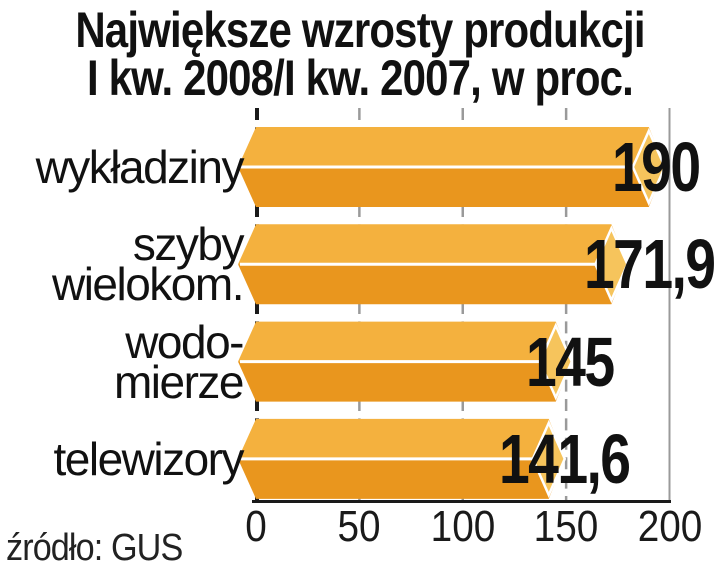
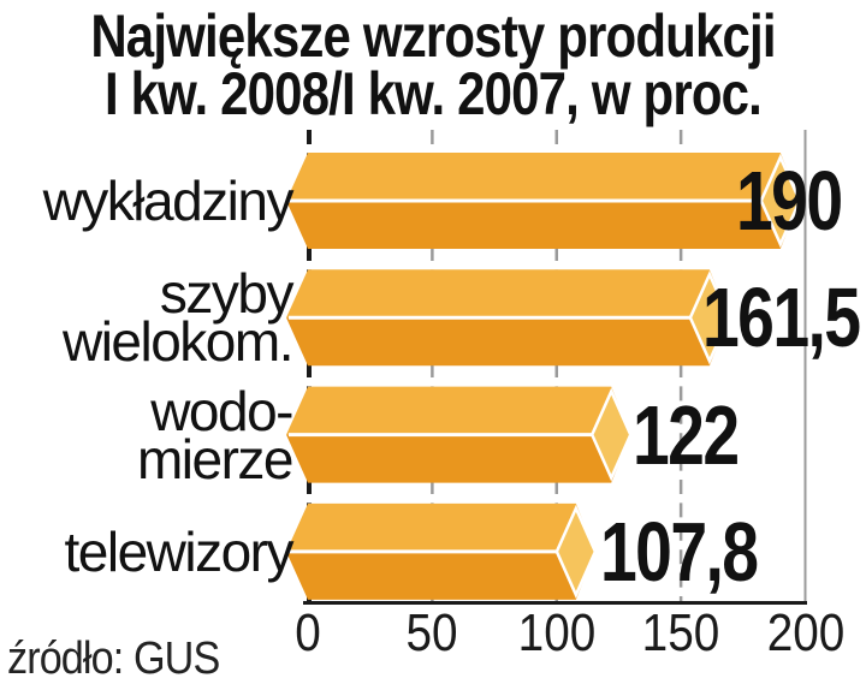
szyby wielokom.: 171,9 -> 161,5
wodo-mierze: 145 -> 122
telewizory: 141,6 -> 107,8
